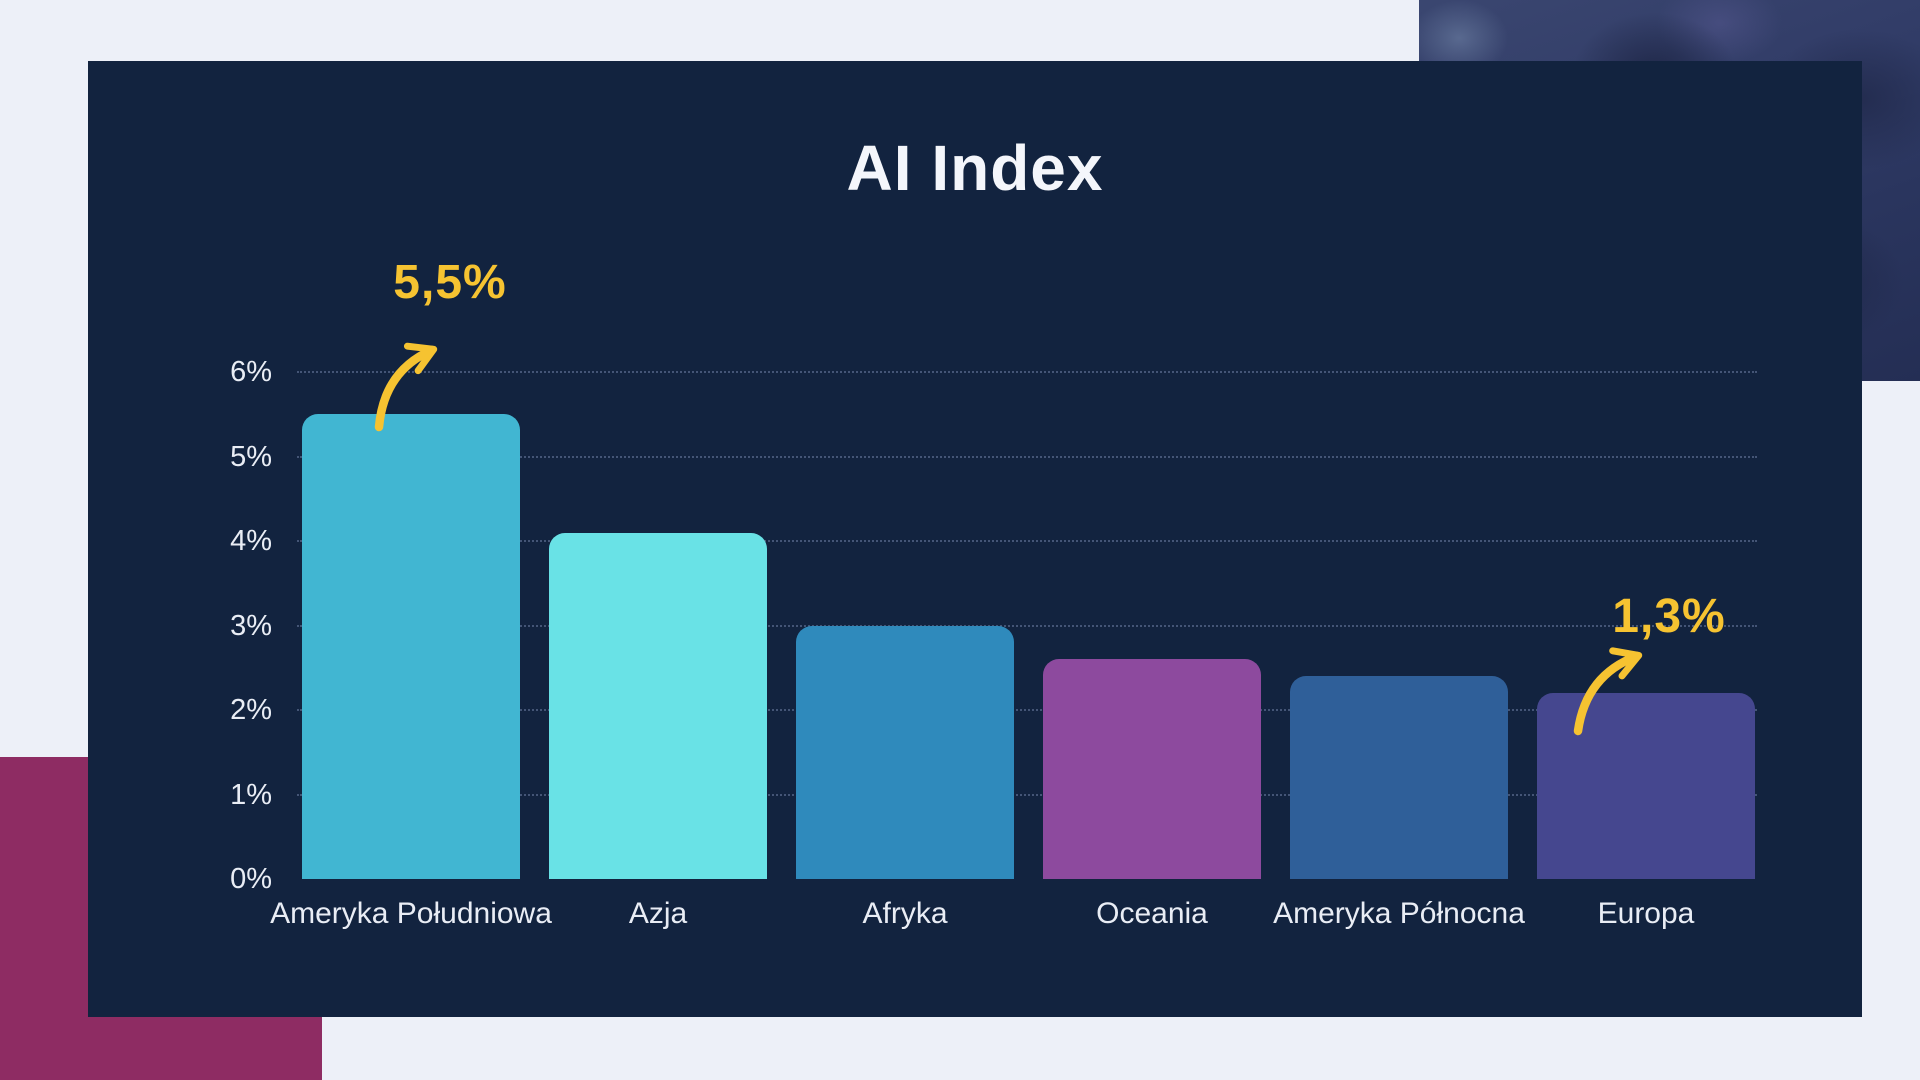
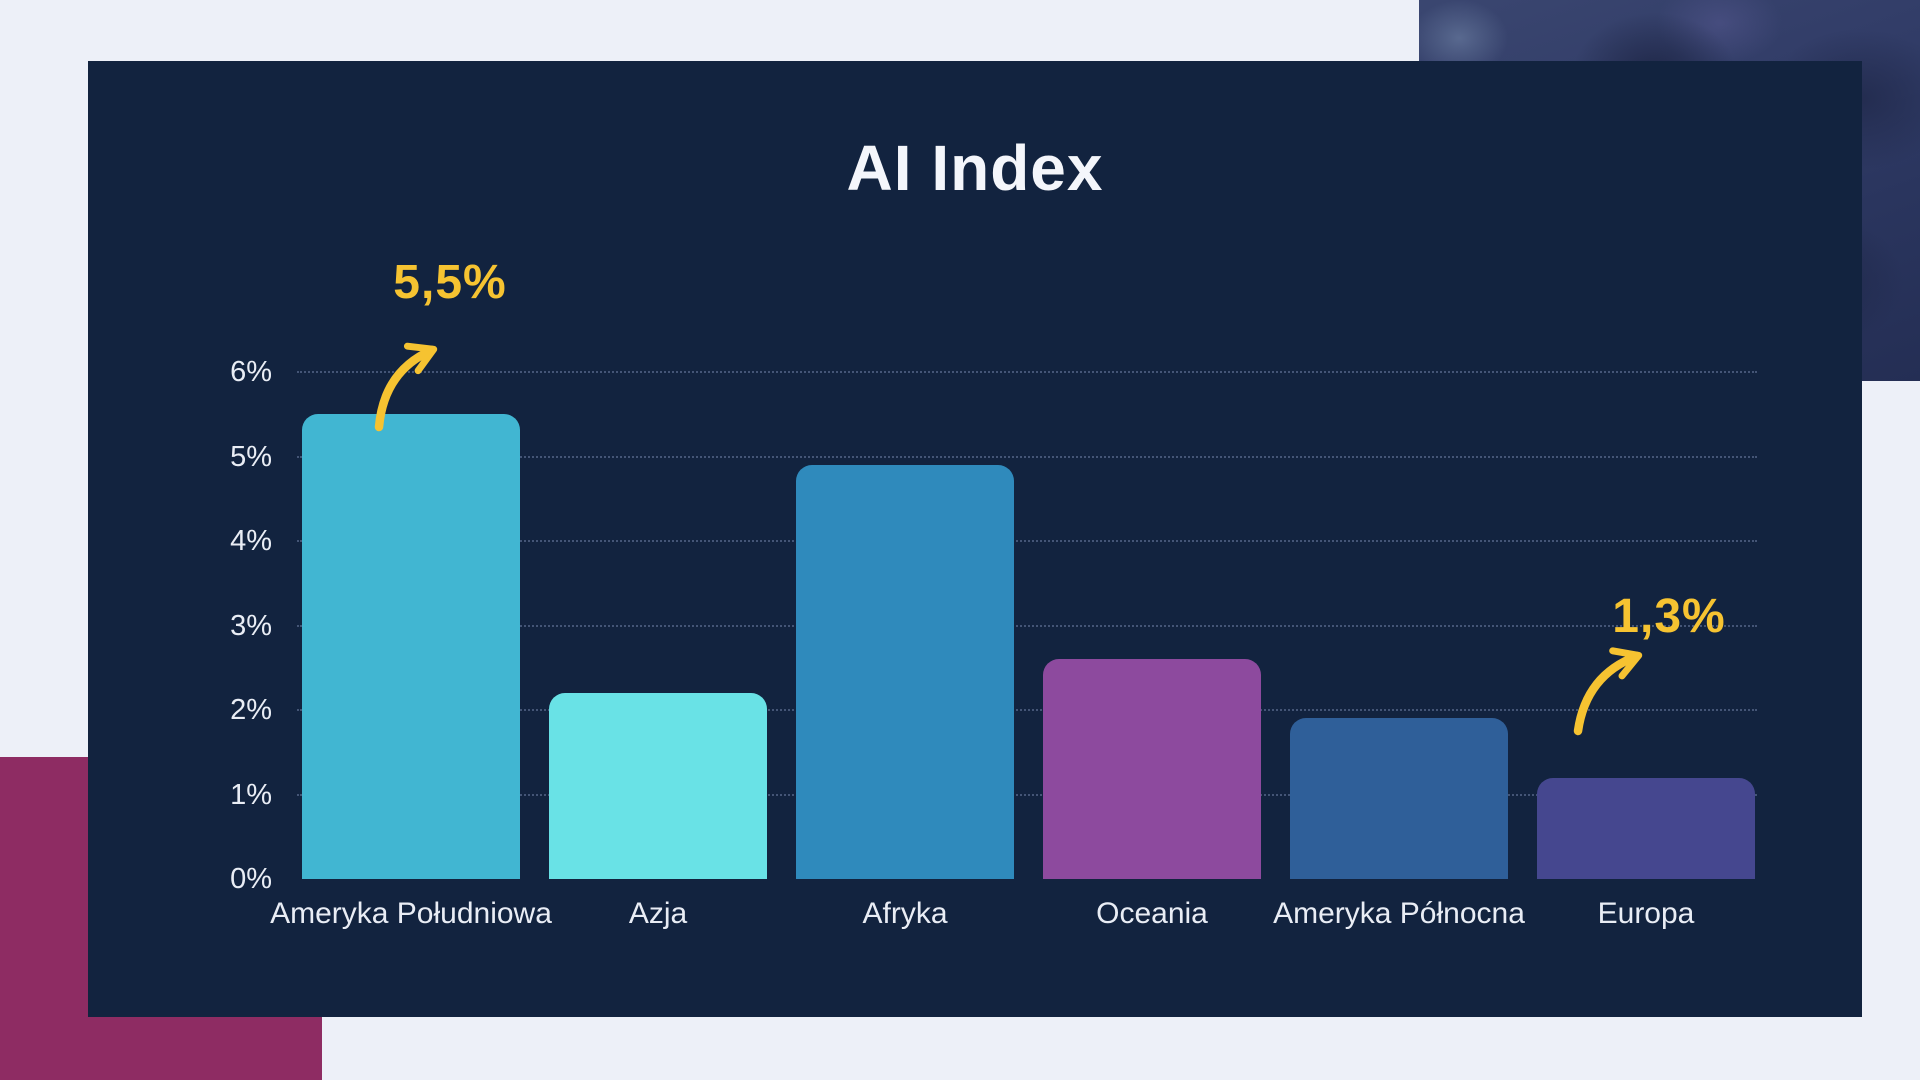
Azja: 4.1% -> 2.2%
Afryka: 3.0% -> 4.9%
Ameryka Północna: 2.4% -> 1.9%
Europa: 2.2% -> 1.2%
